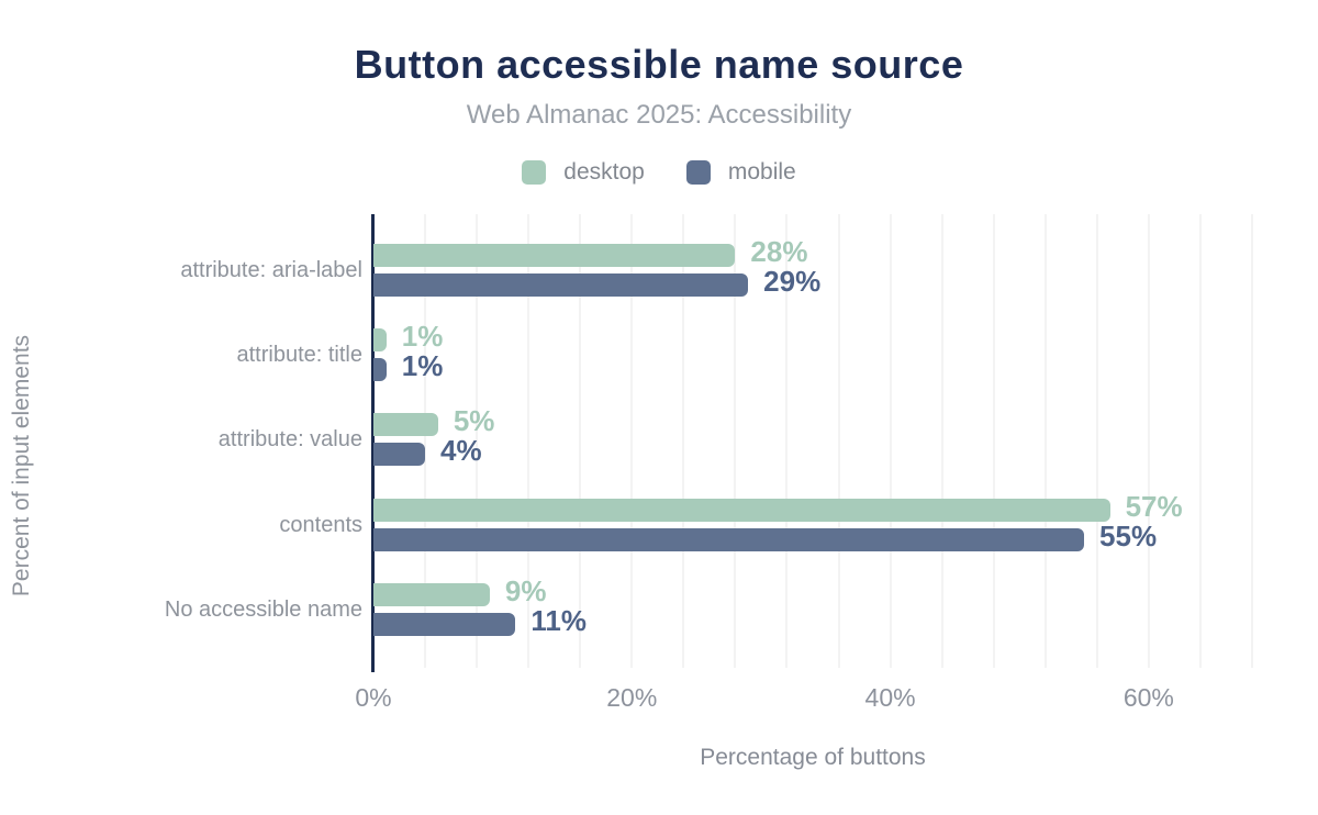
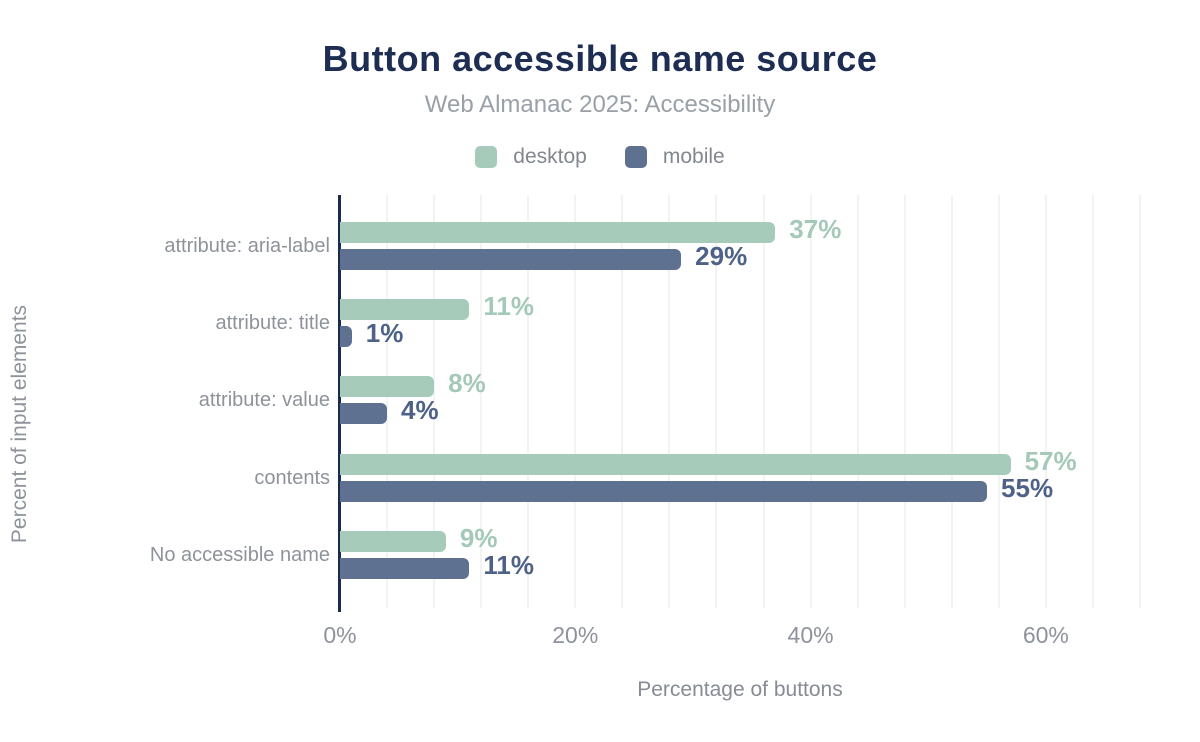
desktop/attribute: aria-label: 28% -> 37%
desktop/attribute: title: 1% -> 11%
desktop/attribute: value: 5% -> 8%
